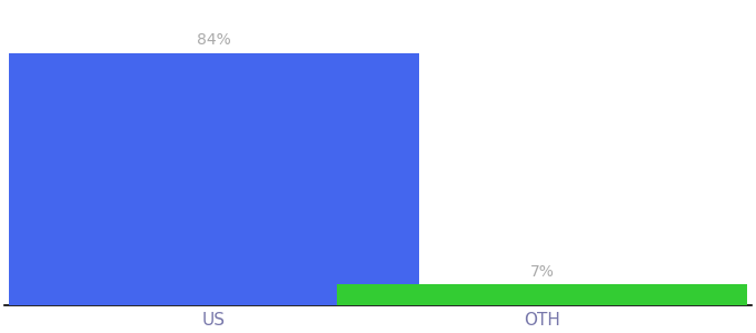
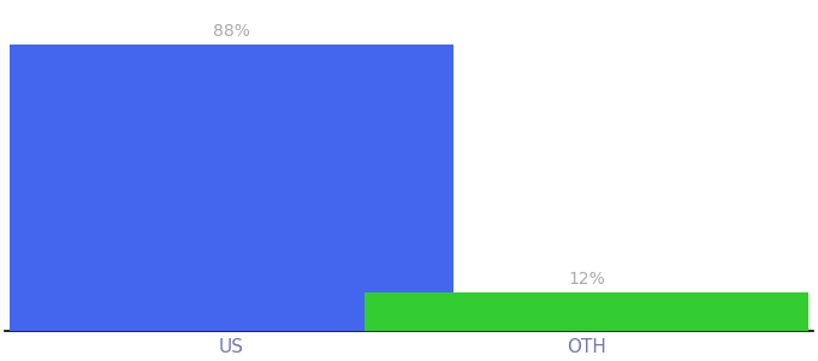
US: 84% -> 88%
OTH: 7% -> 12%
